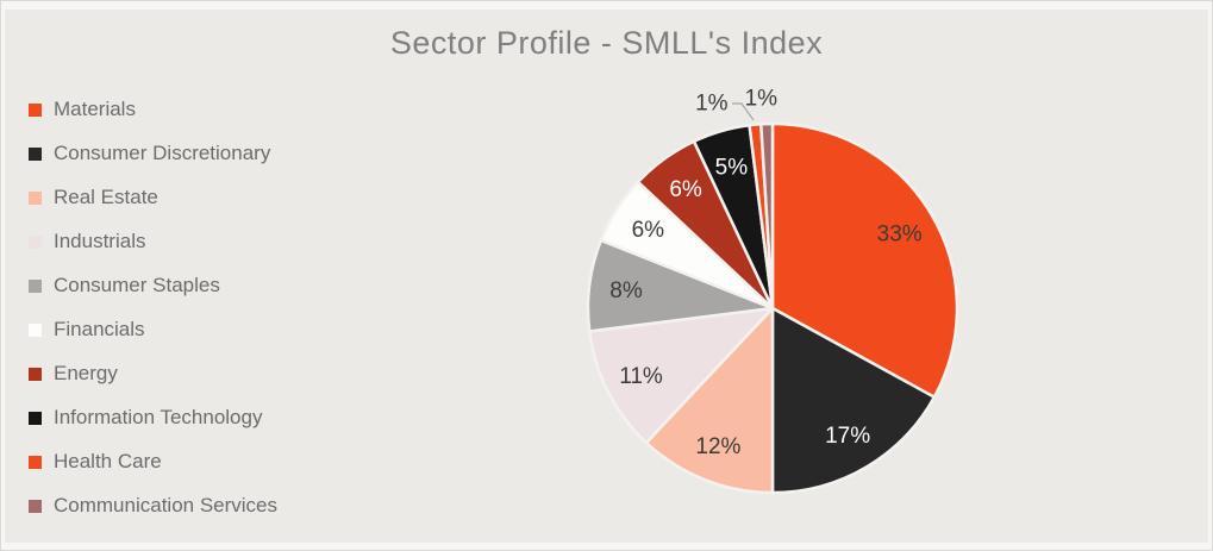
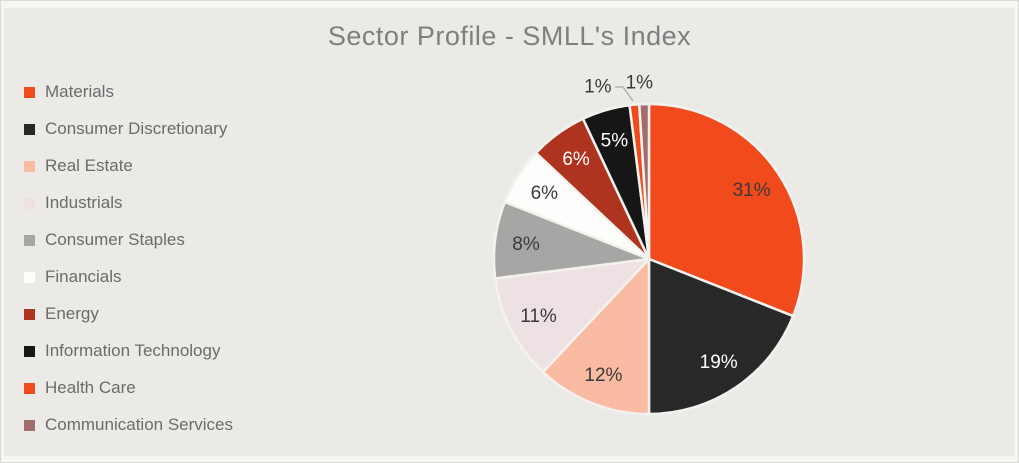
Materials: 33% -> 31%
Consumer Discretionary: 17% -> 19%
